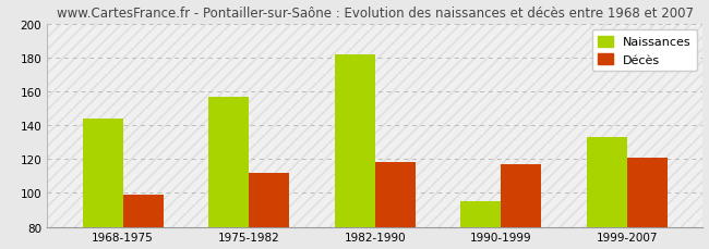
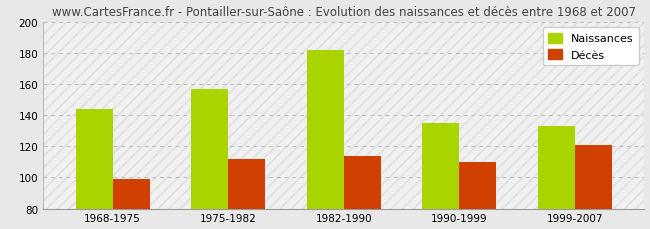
Décès/1982-1990: 118 -> 114
Naissances/1990-1999: 95 -> 135
Décès/1990-1999: 117 -> 110
